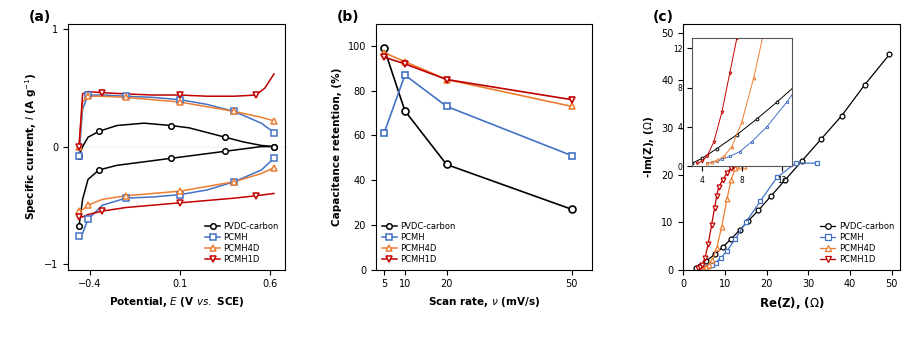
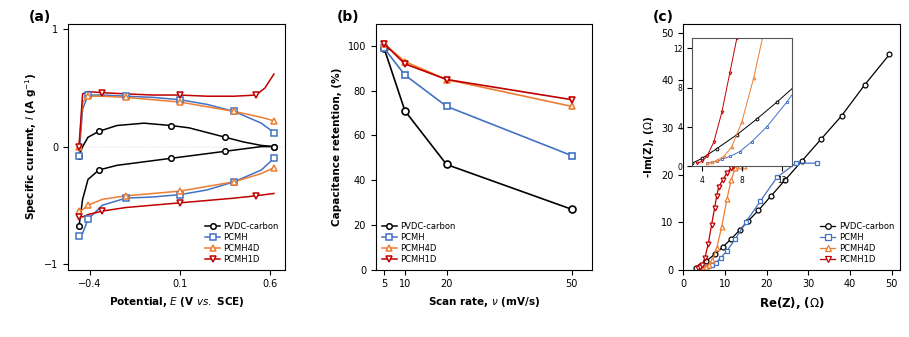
PCMH/5: 61 -> 99
PCMH4D/5: 97 -> 101
PCMH1D/5: 95 -> 101
